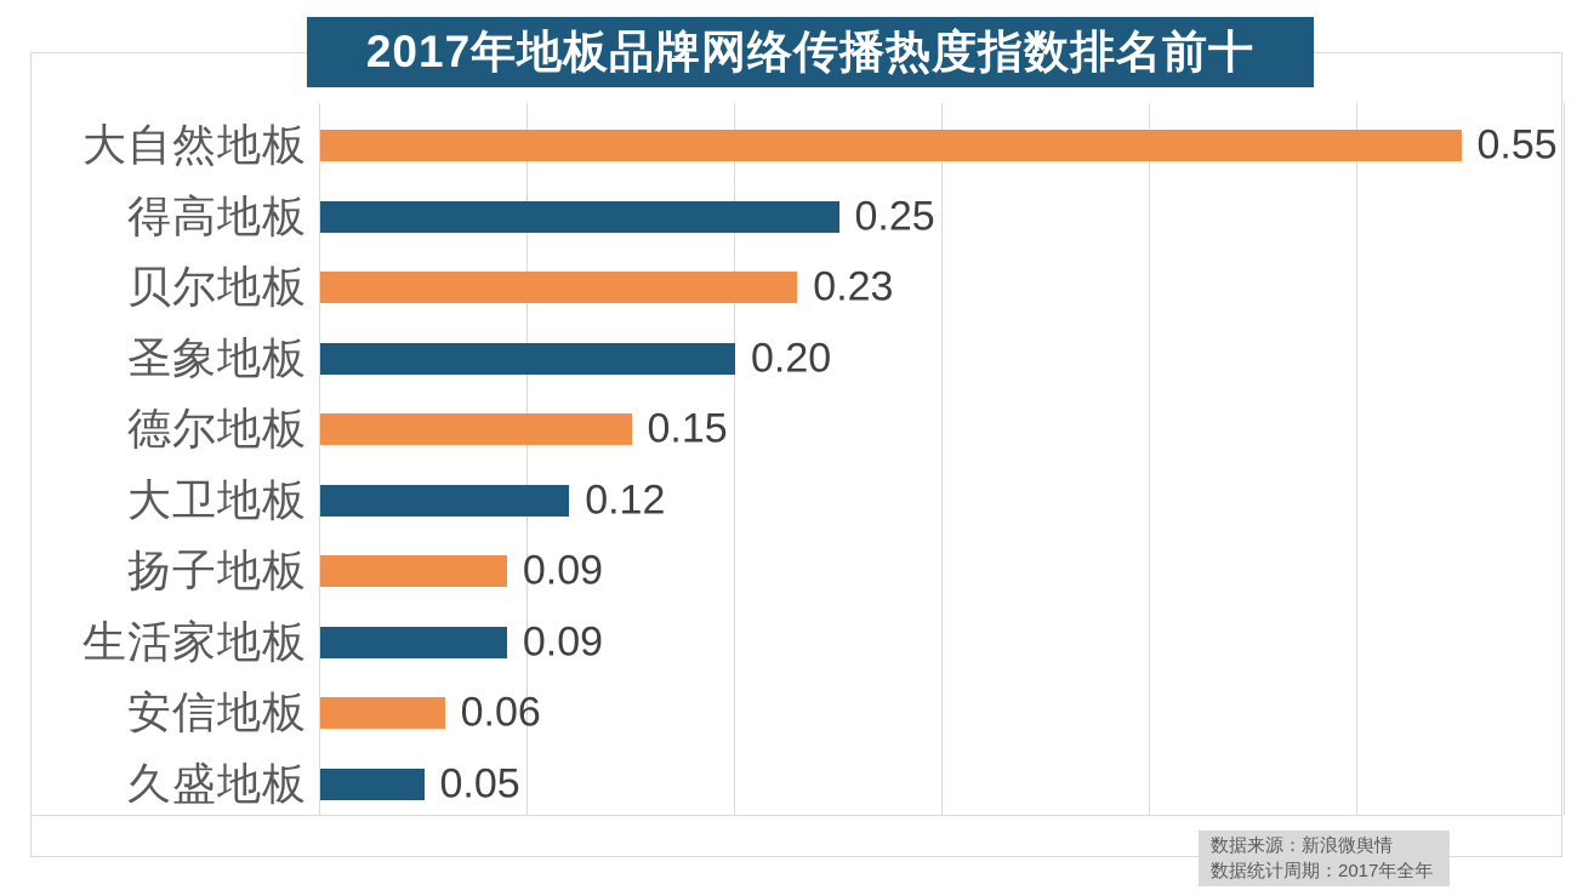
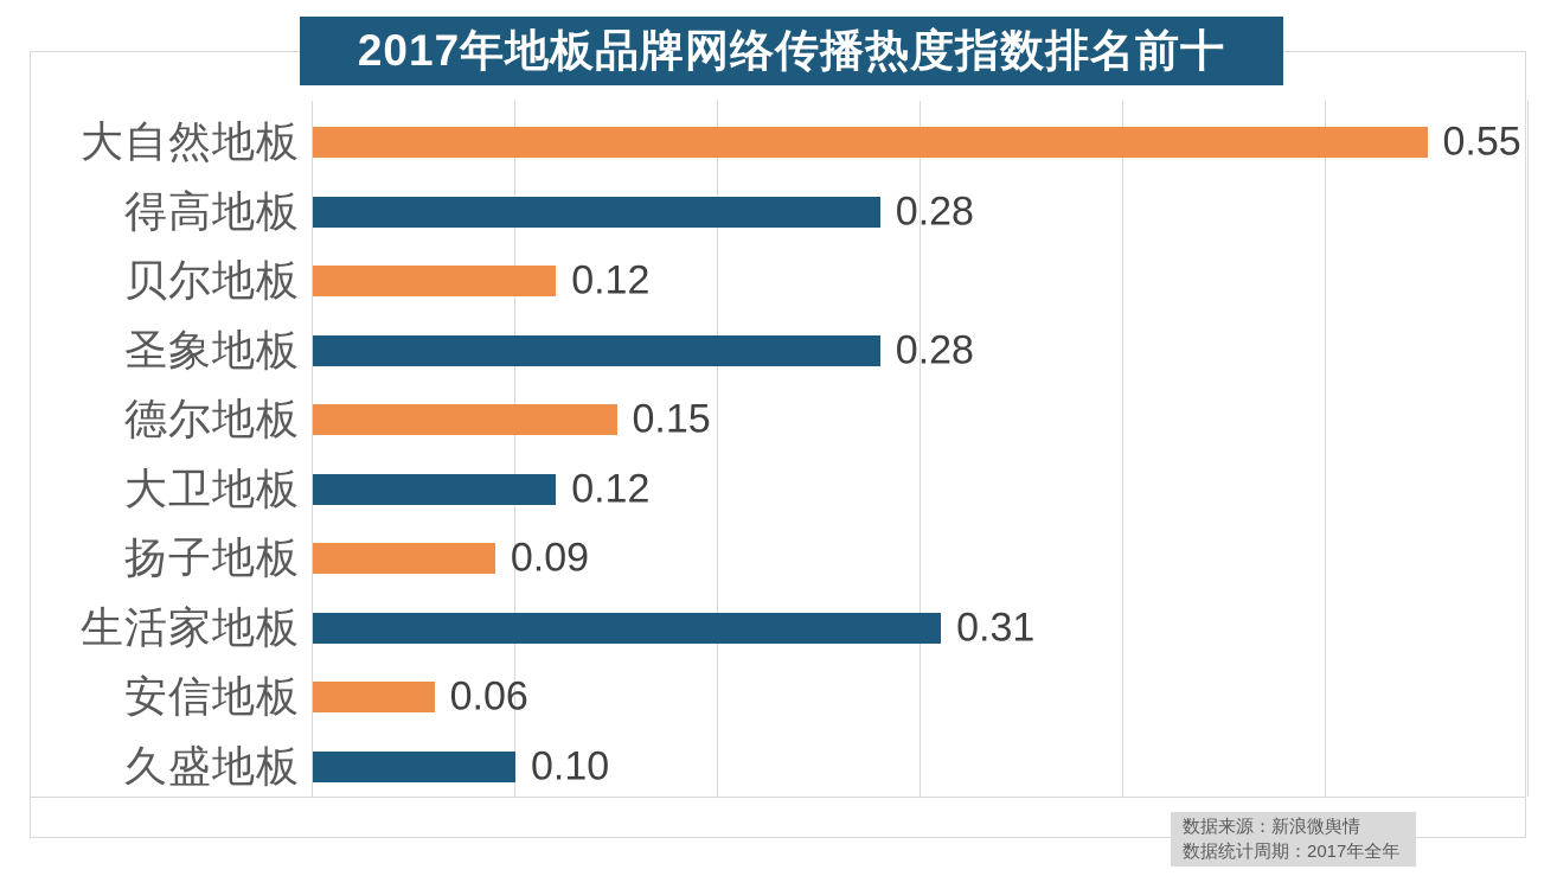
得高地板: 0.25 -> 0.28
贝尔地板: 0.23 -> 0.12
圣象地板: 0.20 -> 0.28
生活家地板: 0.09 -> 0.31
久盛地板: 0.05 -> 0.10
